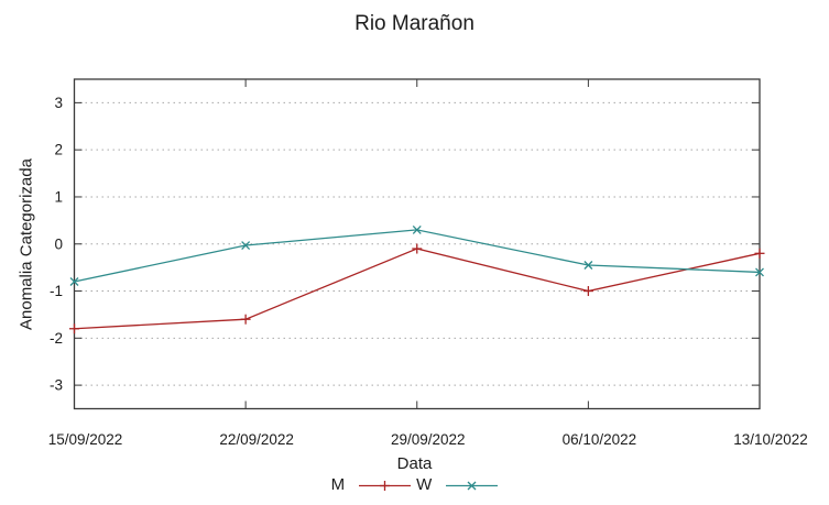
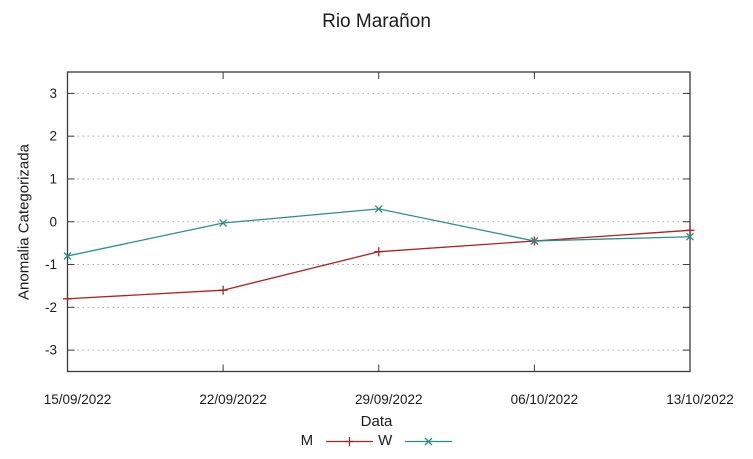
M/29/09/2022: -0.1 -> -0.7
M/06/10/2022: -1.0 -> -0.5
W/13/10/2022: -0.6 -> -0.3
